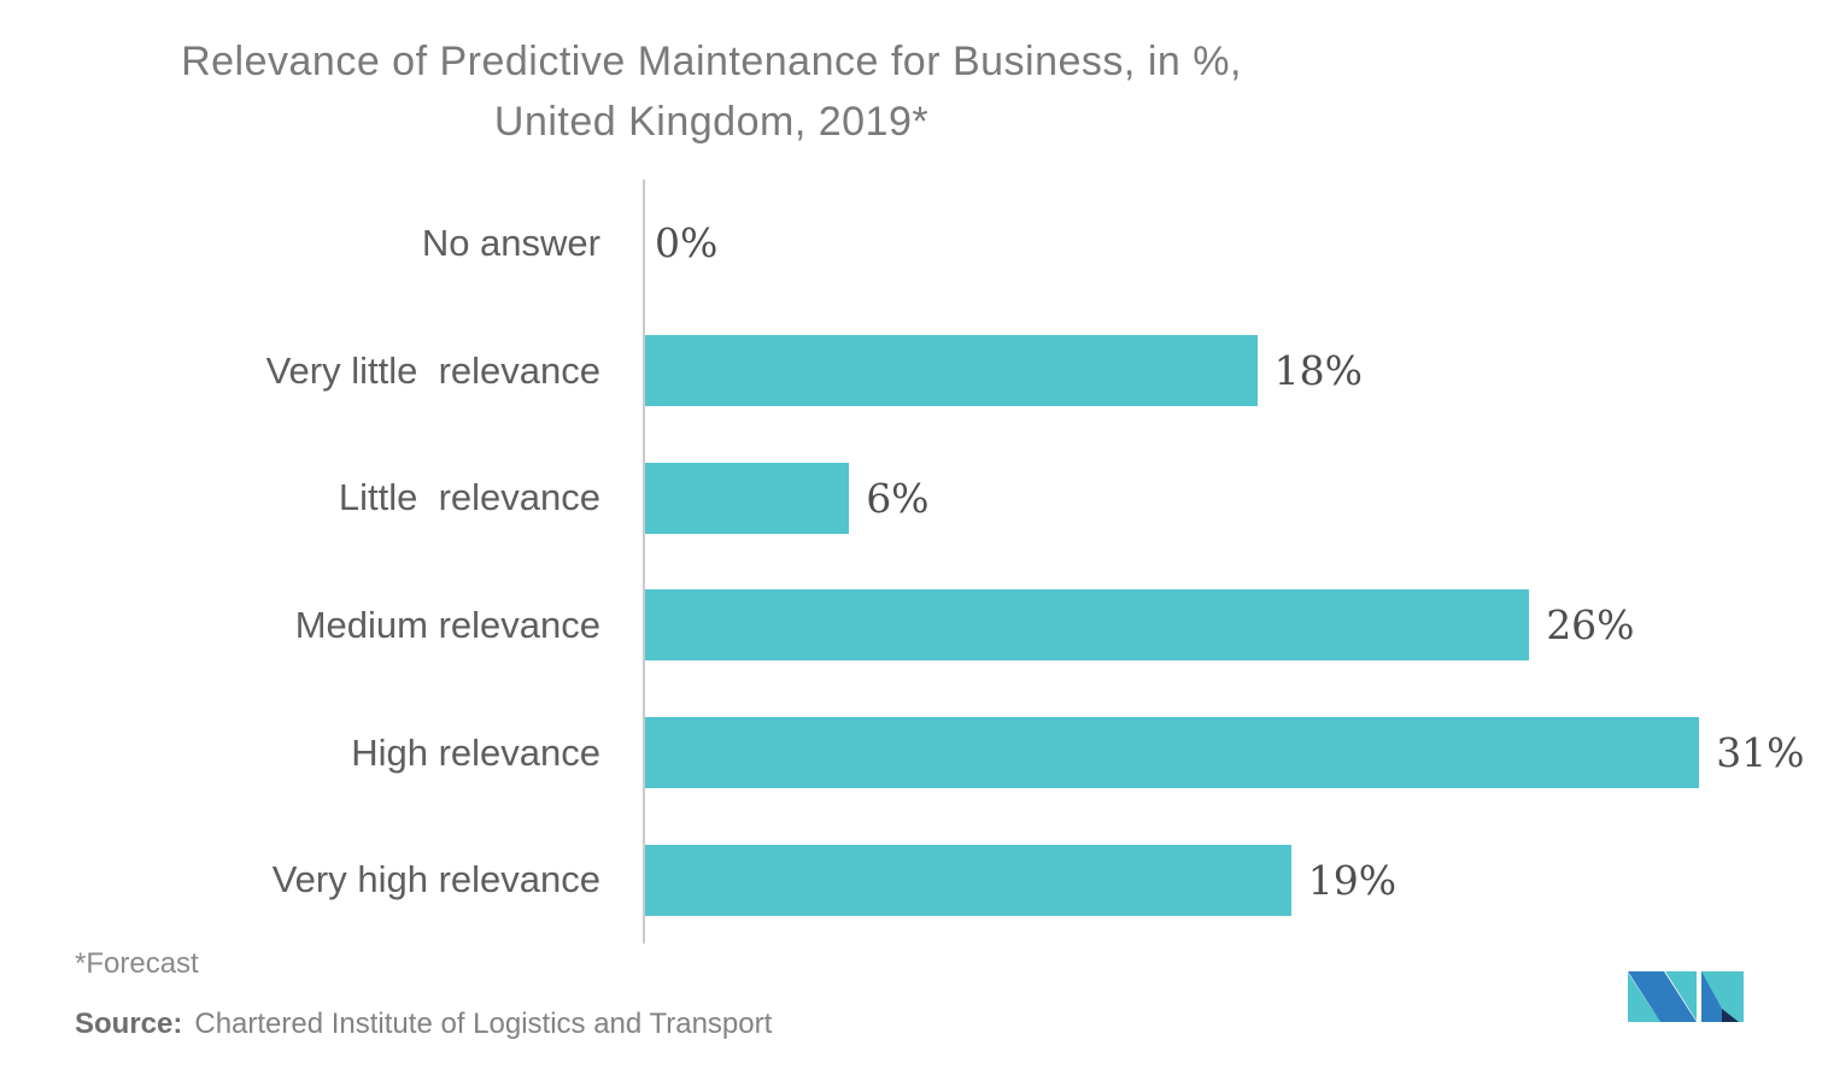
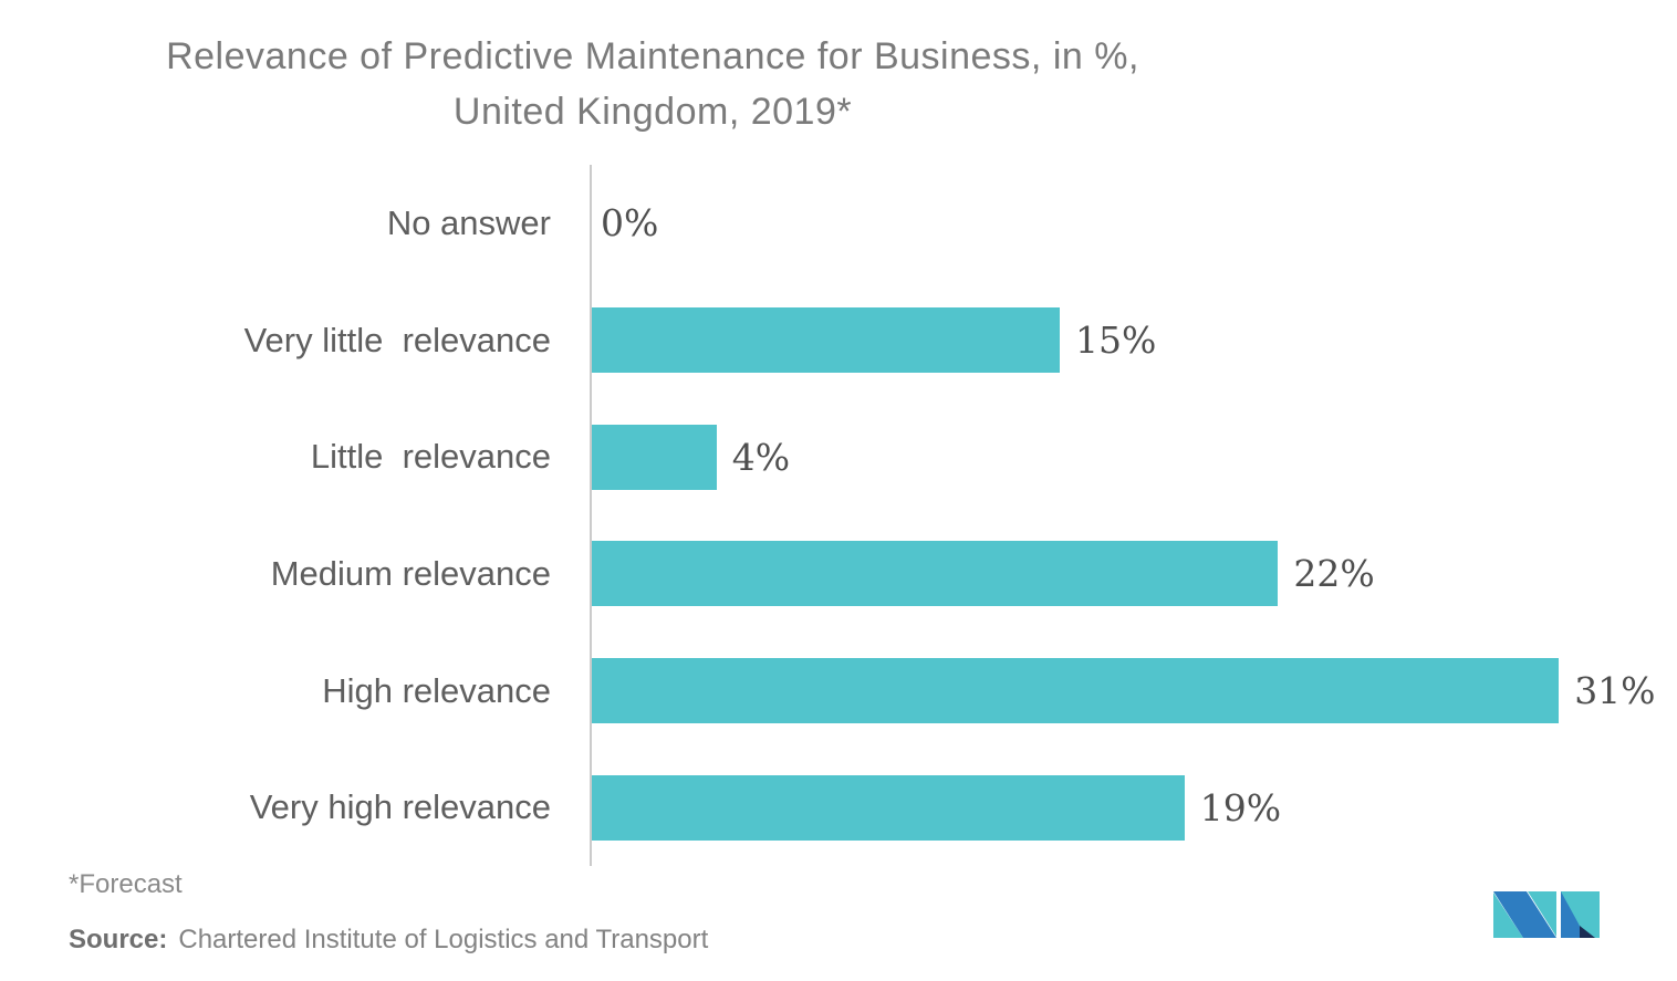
Very little relevance: 18% -> 15%
Little relevance: 6% -> 4%
Medium relevance: 26% -> 22%
